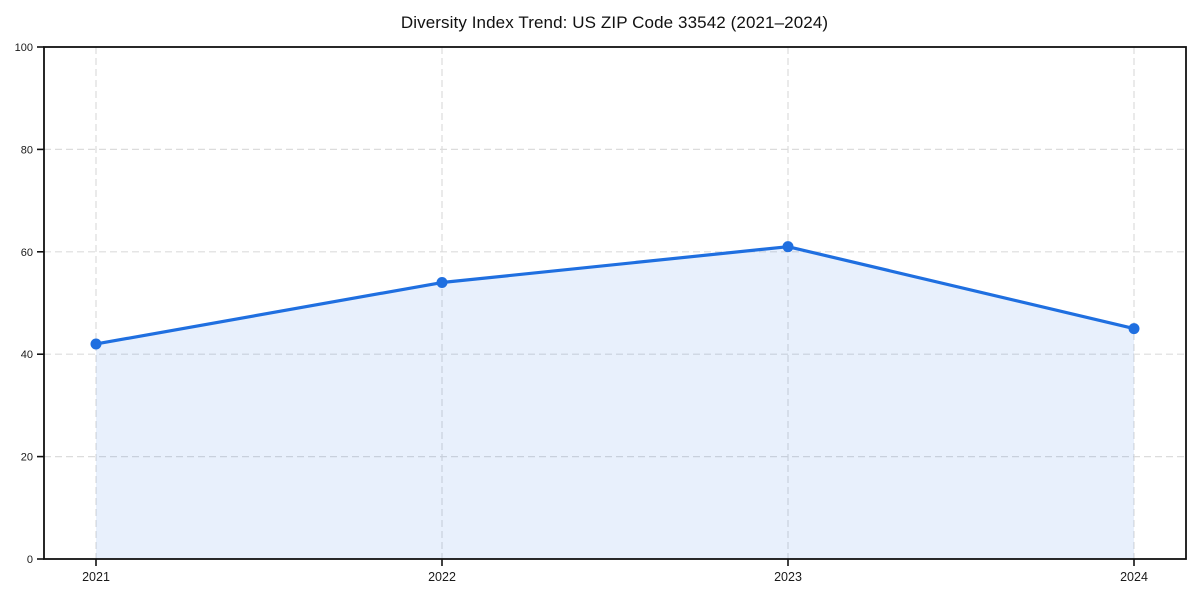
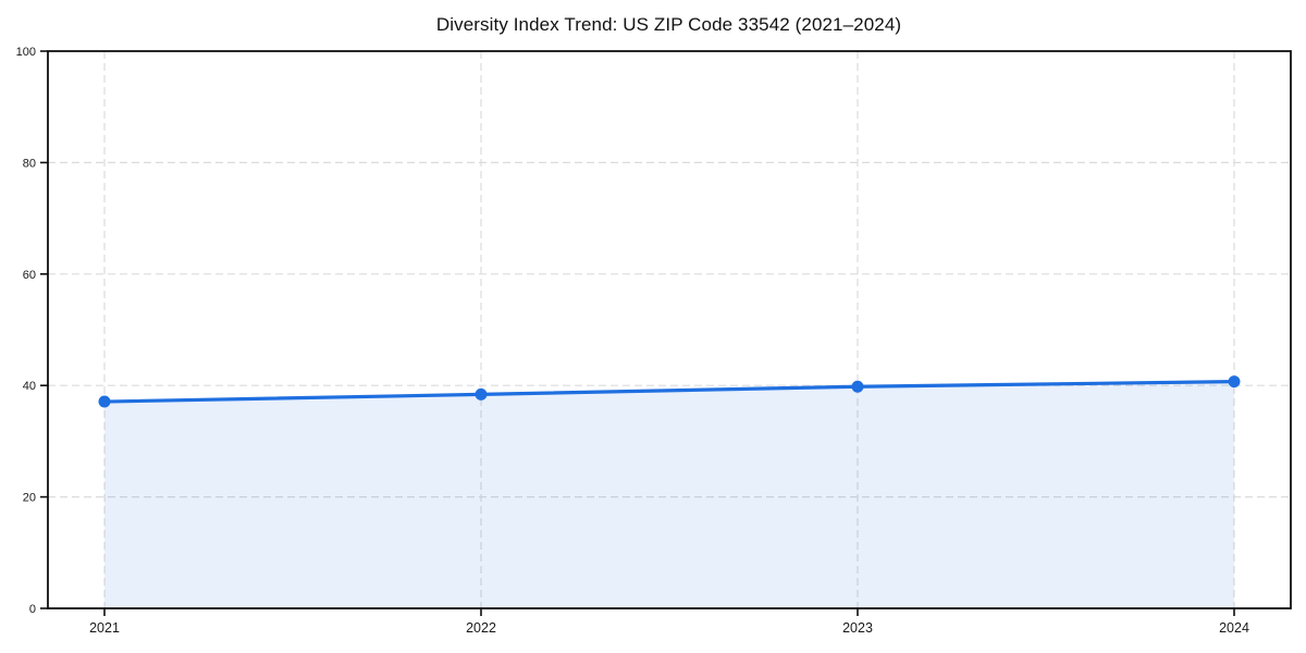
2021: 42 -> 37
2022: 54 -> 38
2023: 61 -> 40
2024: 45 -> 41
